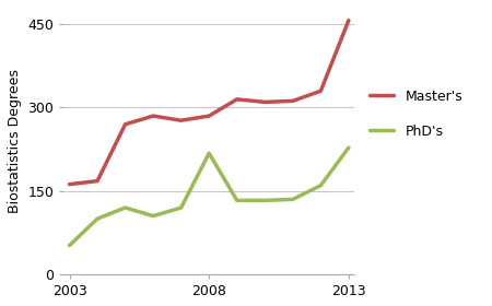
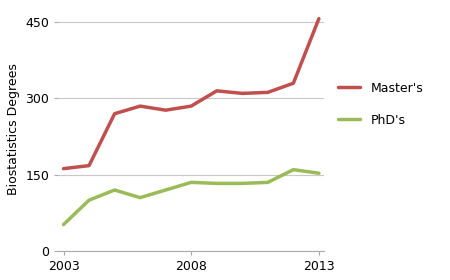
PhD's/2008: 218 -> 135
PhD's/2013: 228 -> 153
